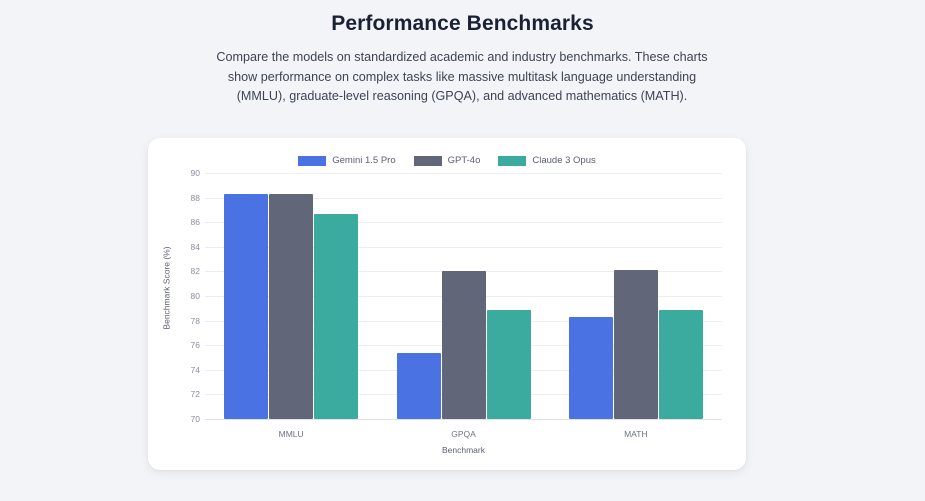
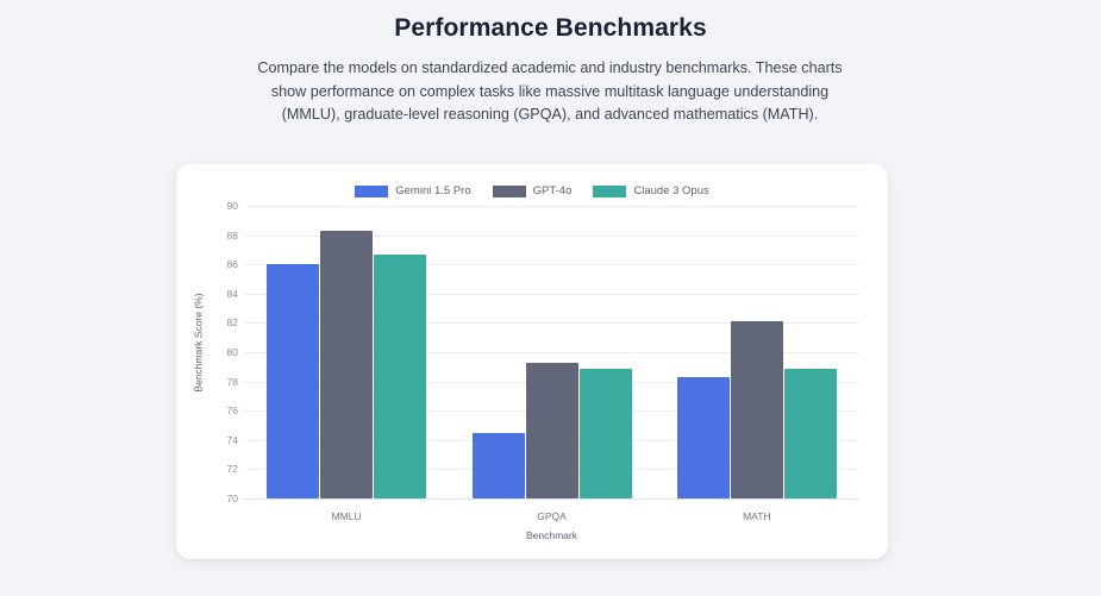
Gemini 1.5 Pro/MMLU: 88.3 -> 86.0
Gemini 1.5 Pro/GPQA: 75.4 -> 74.5
GPT-4o/GPQA: 82.0 -> 79.3
